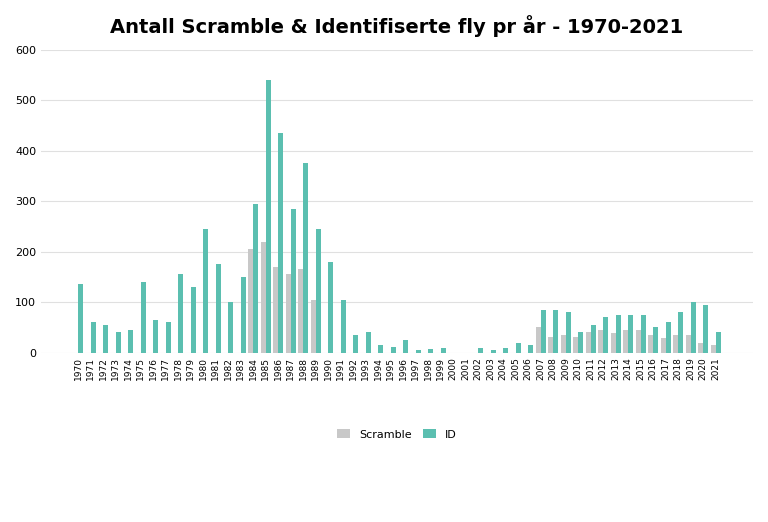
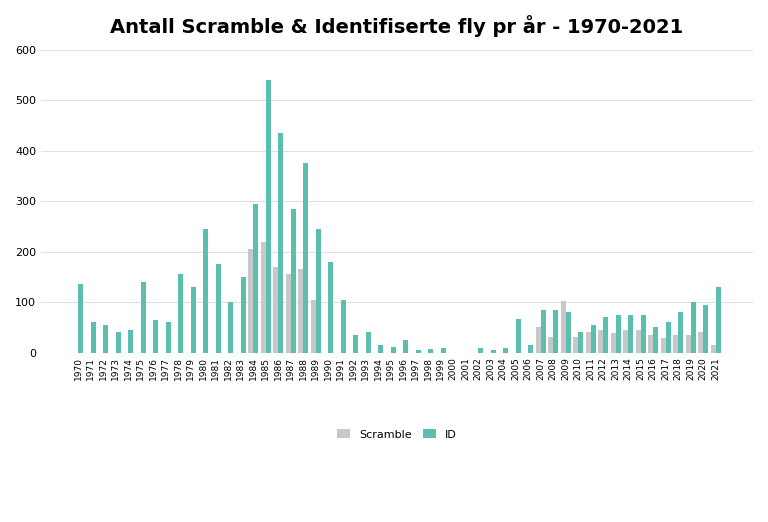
ID/2005: 20 -> 66
Scramble/2009: 35 -> 102
Scramble/2020: 20 -> 40
ID/2021: 40 -> 130
